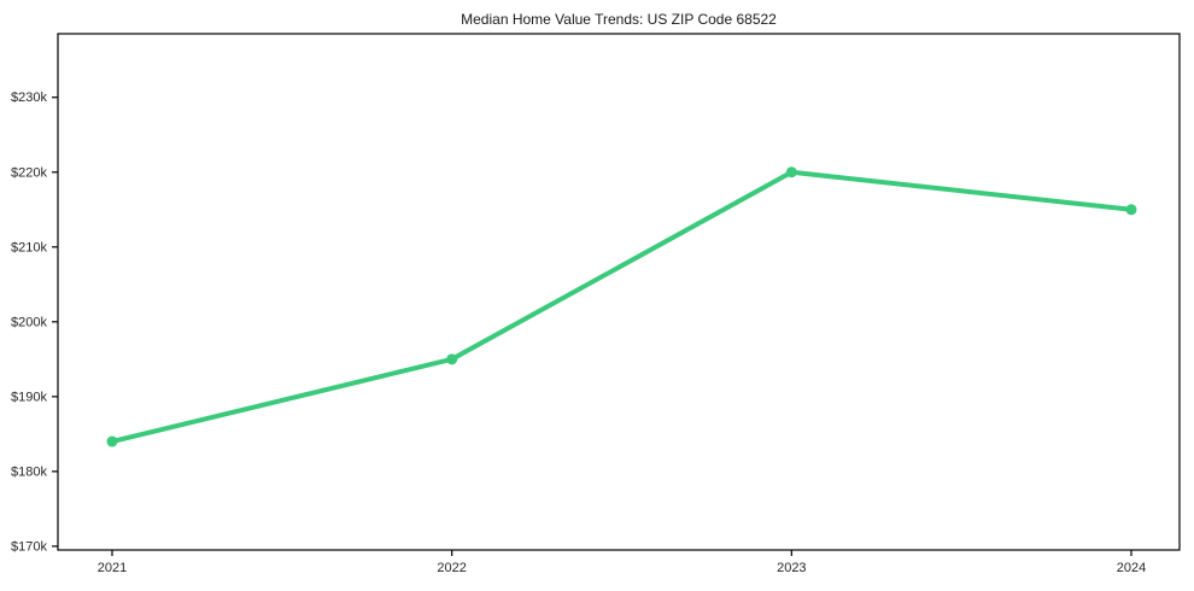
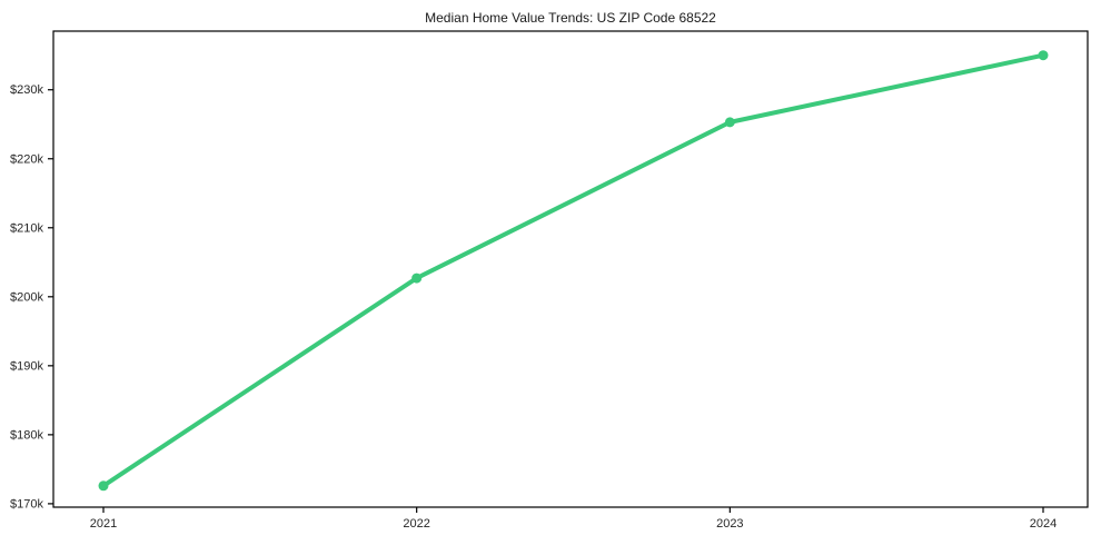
2021: $184k -> $173k
2022: $195k -> $203k
2023: $220k -> $225k
2024: $215k -> $235k
